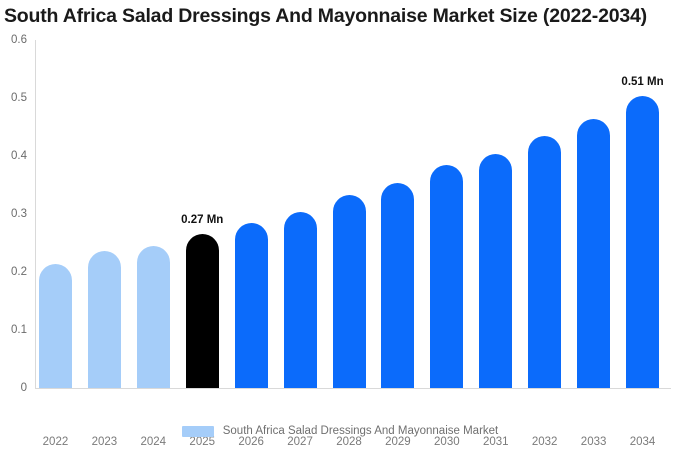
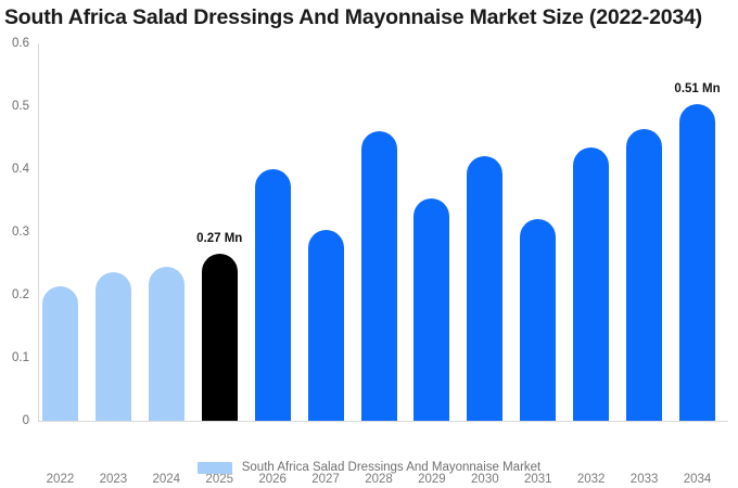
2026: 0.28 -> 0.40
2028: 0.33 -> 0.46
2030: 0.38 -> 0.42
2031: 0.40 -> 0.32
